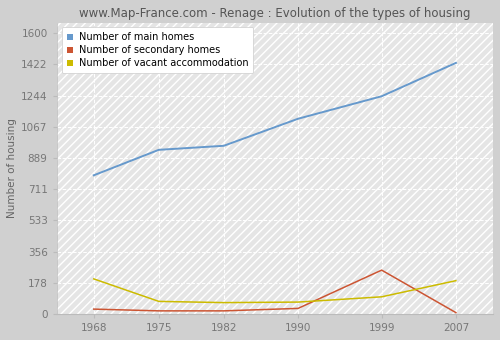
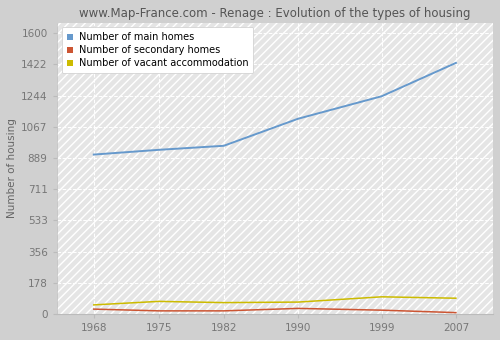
Number of main homes/1968: 790 -> 910
Number of vacant accommodation/1968: 200 -> 50
Number of secondary homes/1999: 250 -> 20
Number of vacant accommodation/2007: 190 -> 90
